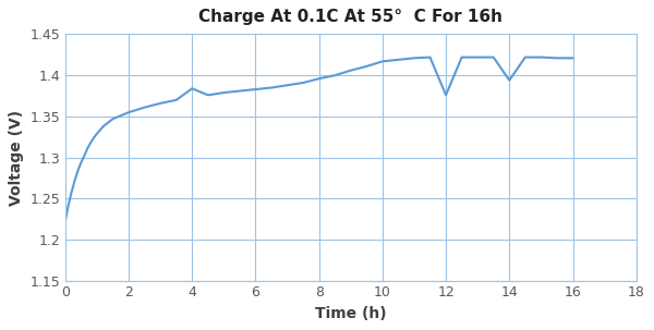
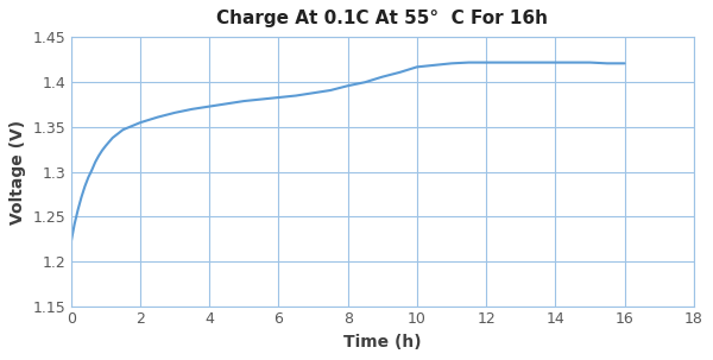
4: 1.384 -> 1.373
12: 1.376 -> 1.422
14: 1.394 -> 1.422
